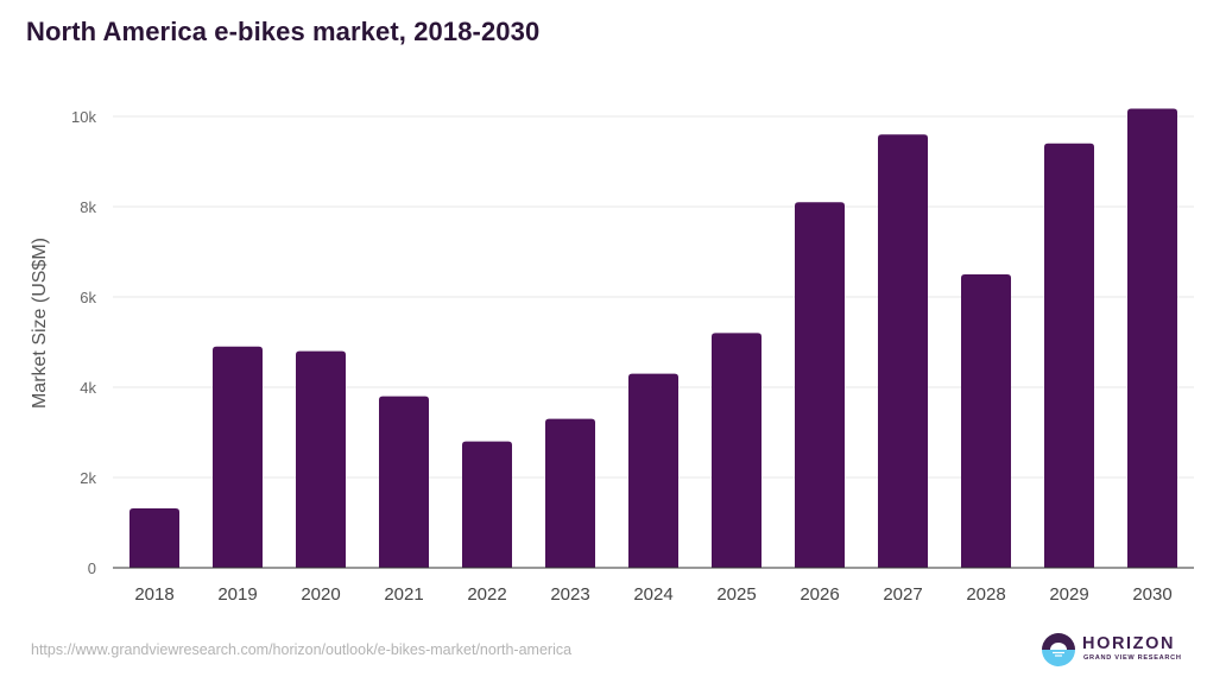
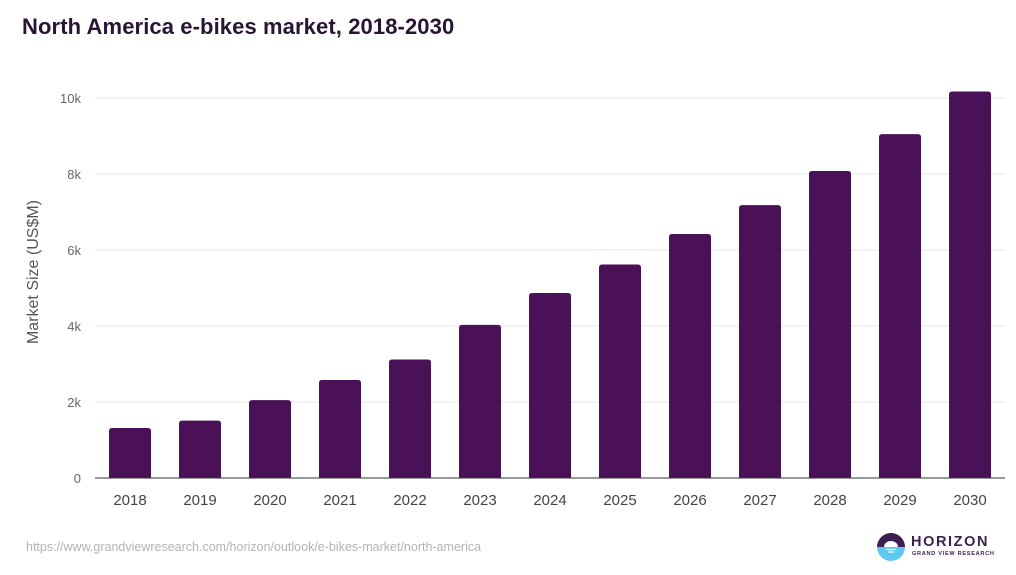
2019: 4.9k -> 1.5k
2020: 4.8k -> 2.0k
2021: 3.8k -> 2.6k
2022: 2.8k -> 3.1k
2023: 3.3k -> 4.0k
2024: 4.3k -> 4.9k
2025: 5.2k -> 5.6k
2026: 8.1k -> 6.4k
2027: 9.6k -> 7.2k
2028: 6.5k -> 8.1k
2029: 9.4k -> 9.0k
